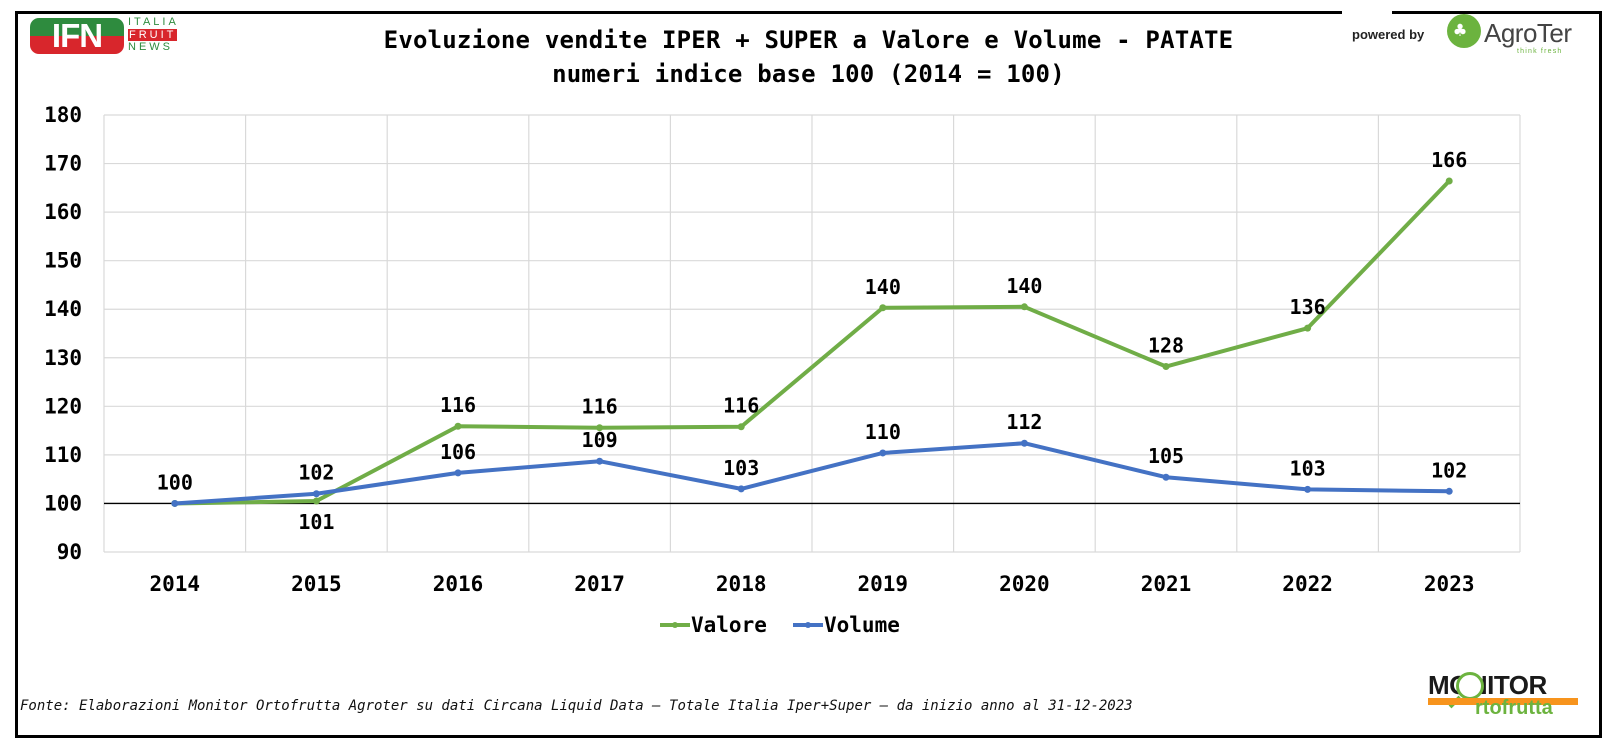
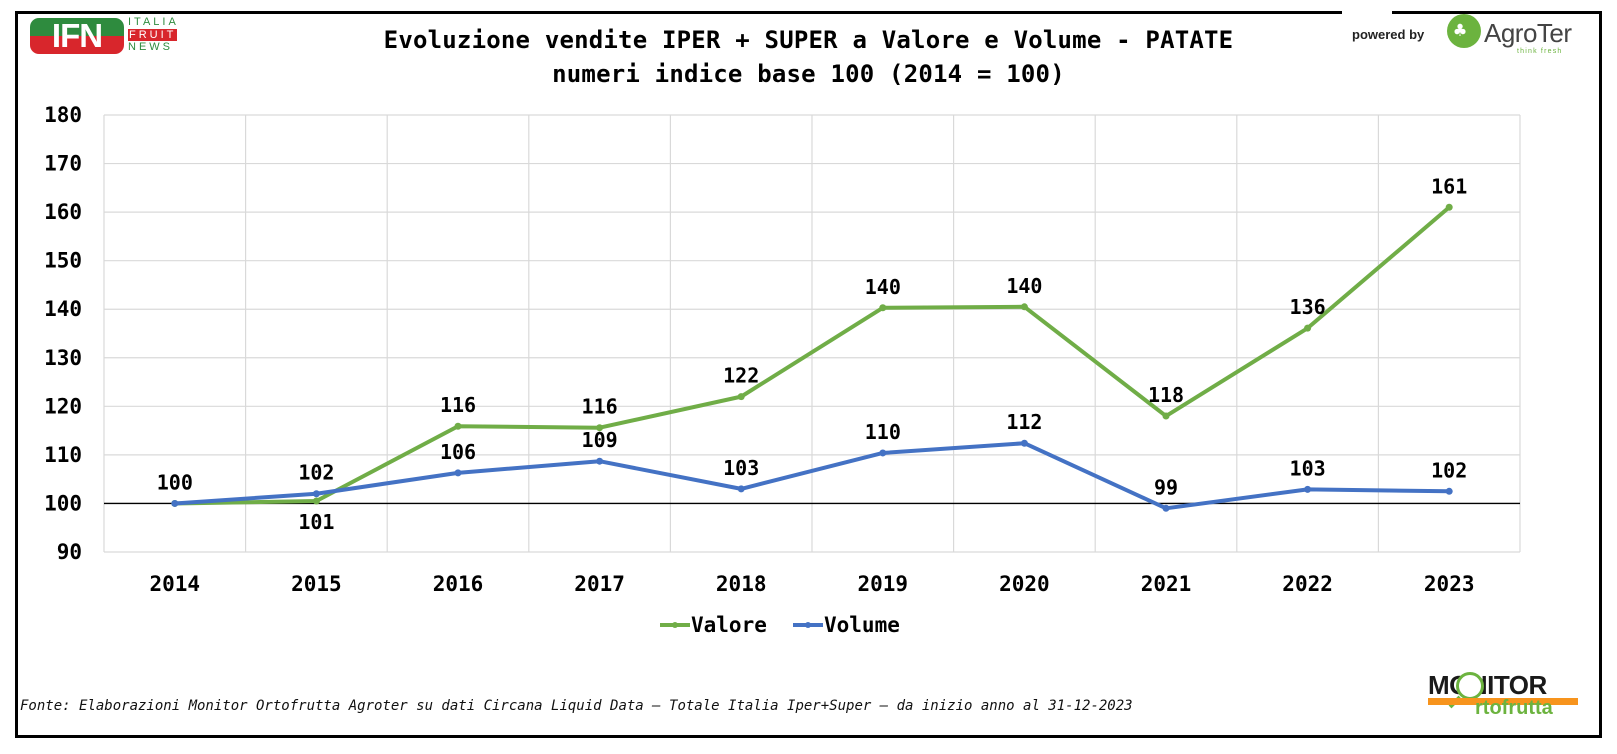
Valore/2018: 116 -> 122
Valore/2021: 128 -> 118
Volume/2021: 105 -> 99
Valore/2023: 166 -> 161
